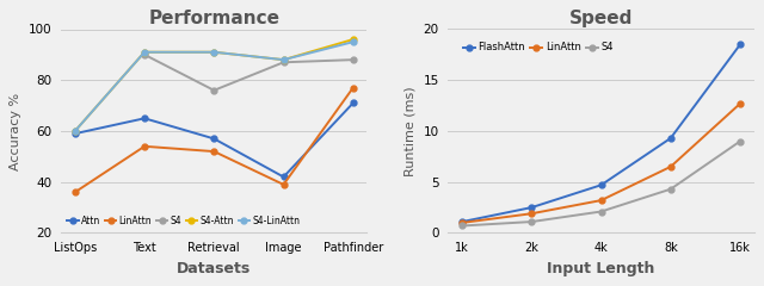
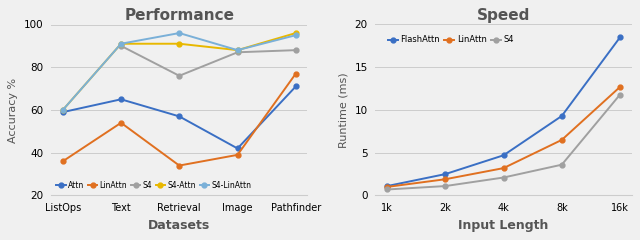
Performance/LinAttn/Retrieval: 52 -> 34
Performance/S4-LinAttn/Retrieval: 91 -> 96
Speed/S4/8k: 4.3 -> 3.6
Speed/S4/16k: 9.0 -> 11.8
